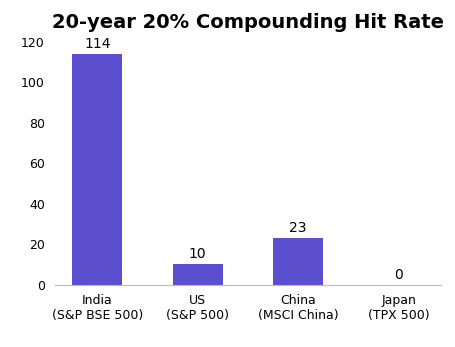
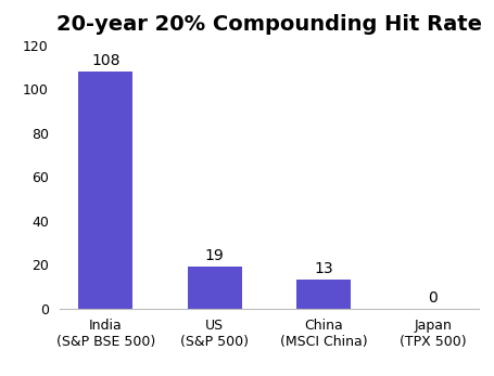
India (S&P BSE 500): 114 -> 108
US (S&P 500): 10 -> 19
China (MSCI China): 23 -> 13
